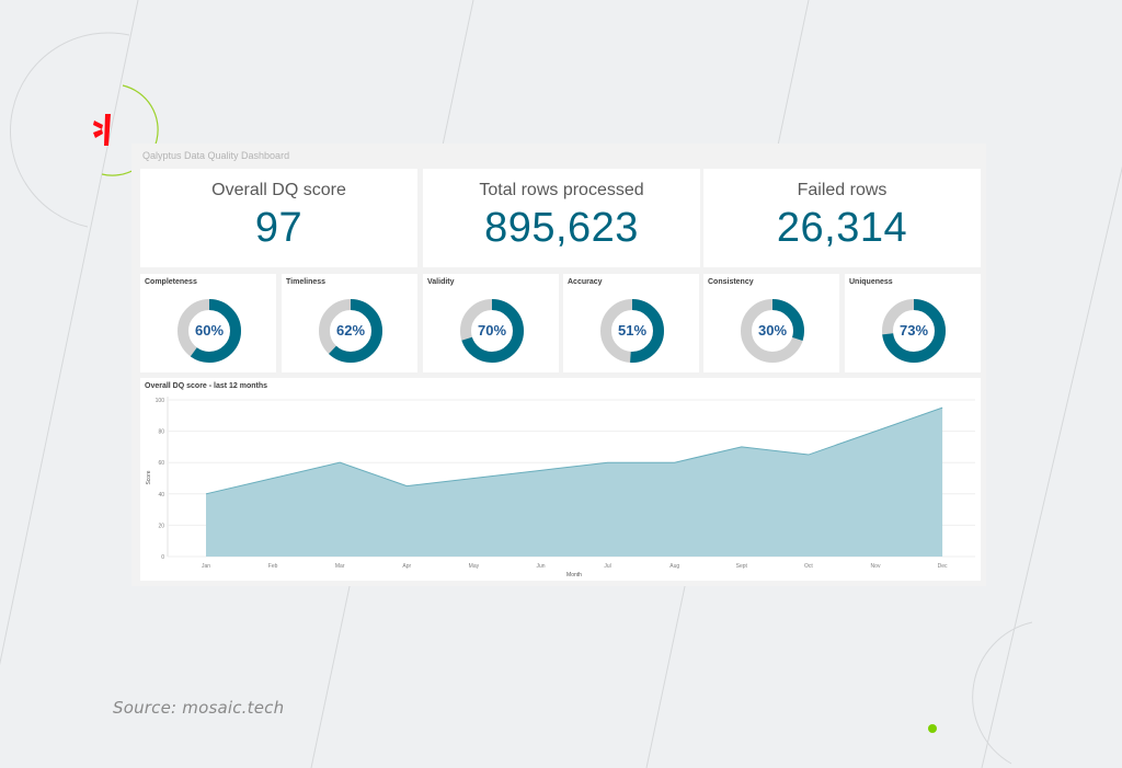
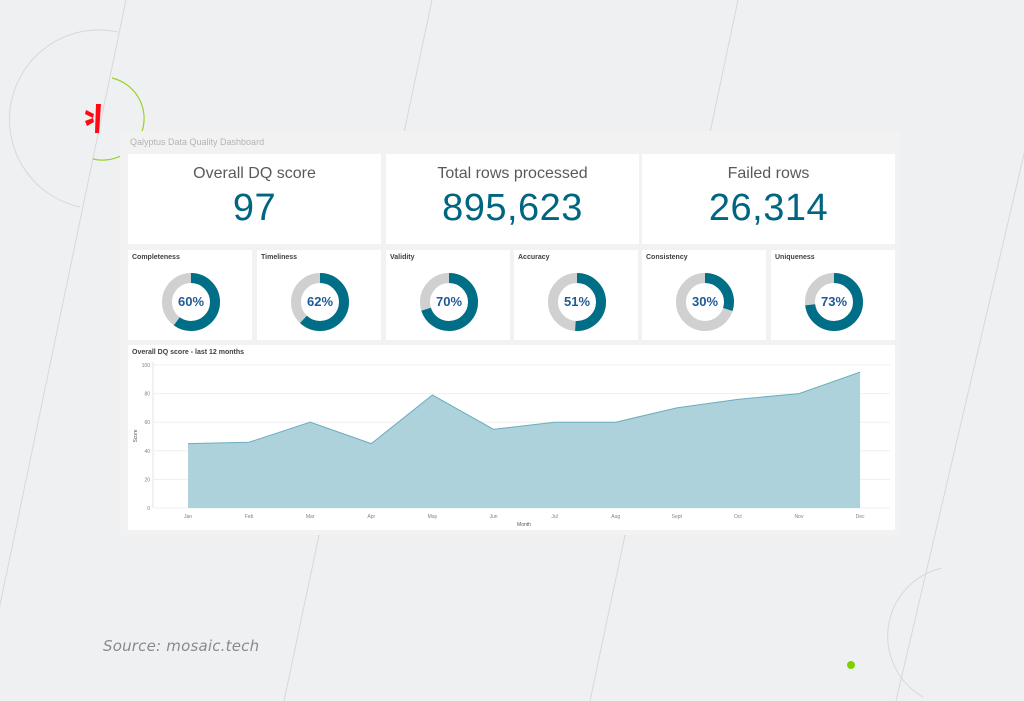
Jan: 40 -> 45
Feb: 50 -> 46
May: 50 -> 79
Oct: 65 -> 76
